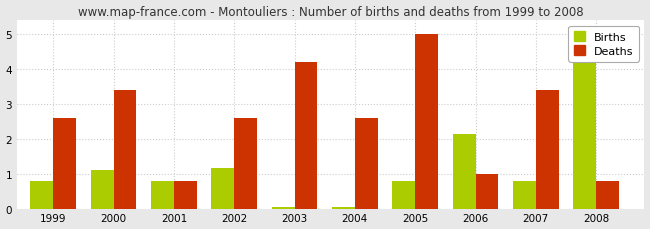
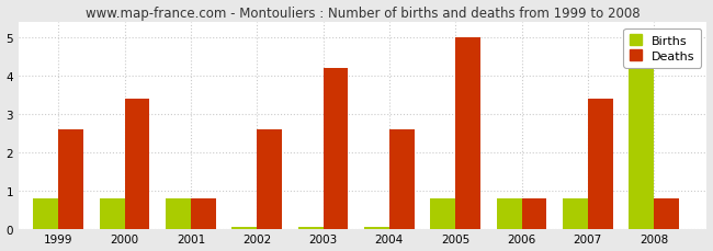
Births/2000: 1.10 -> 0.80
Births/2002: 1.15 -> 0.05
Births/2006: 2.15 -> 0.80
Deaths/2006: 1.0 -> 0.8
